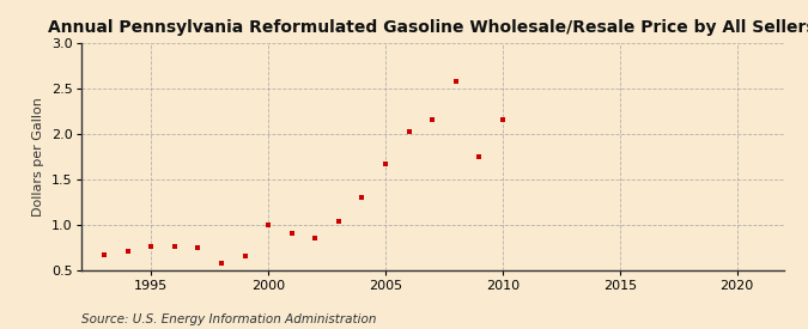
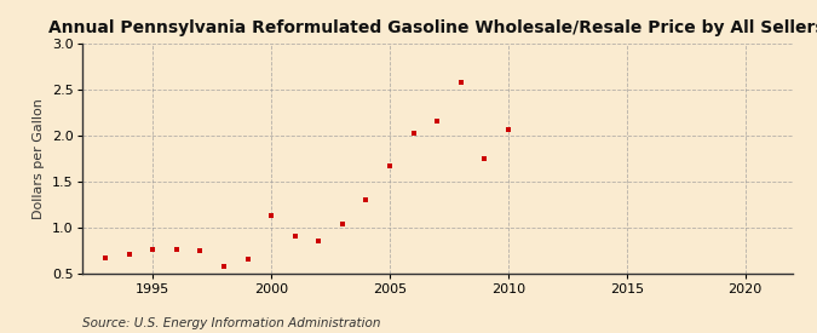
2000: 1.00 -> 1.12
2010: 2.15 -> 2.06
